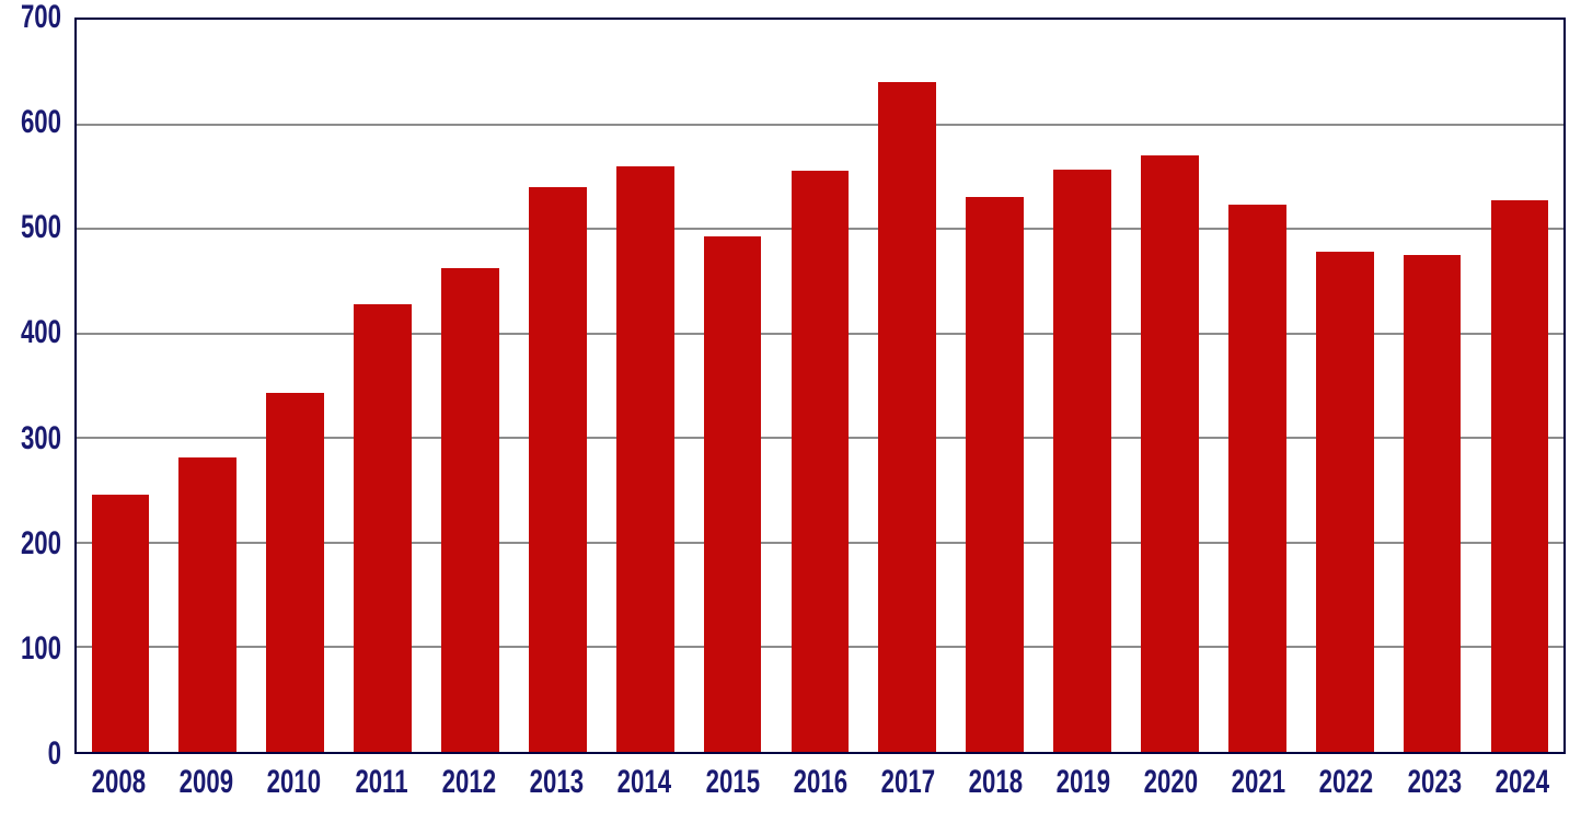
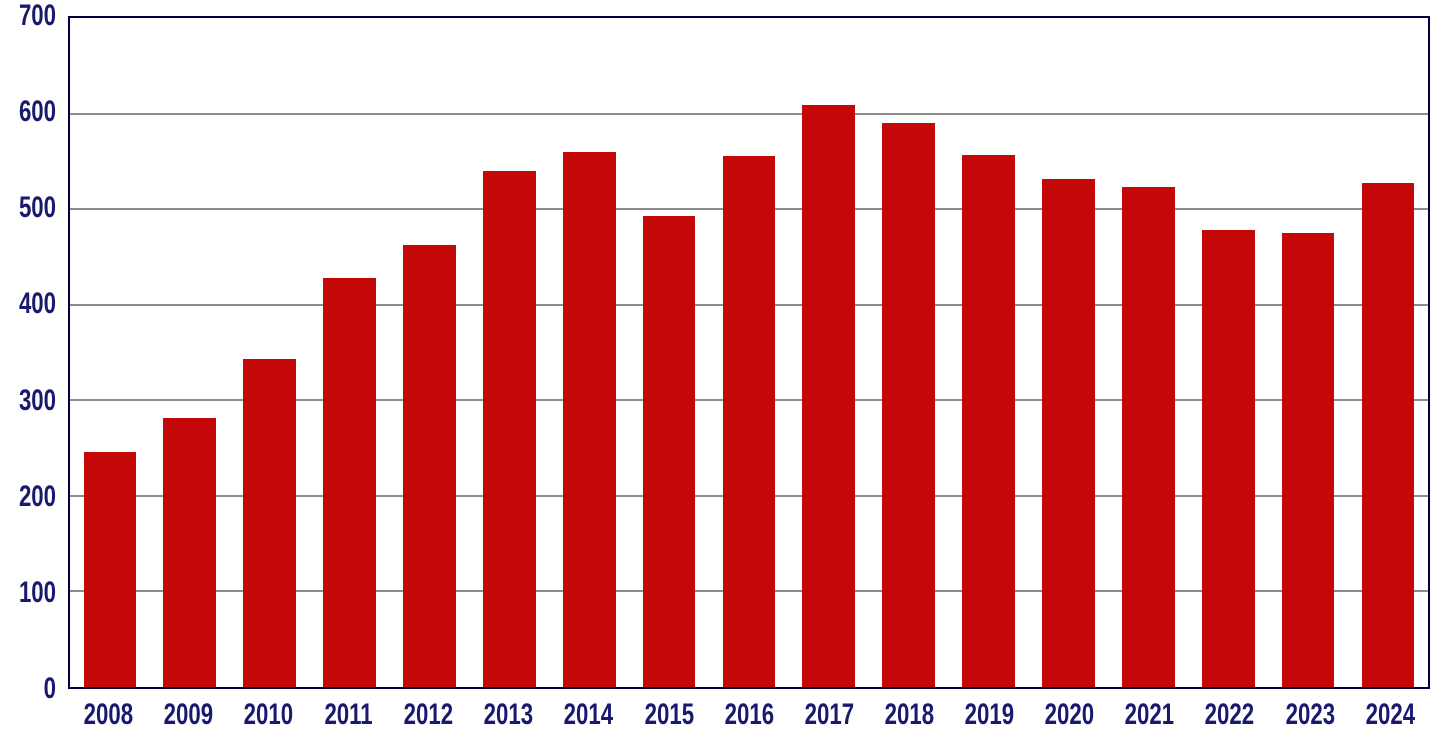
2017: 640 -> 610
2018: 530 -> 590
2020: 570 -> 530
